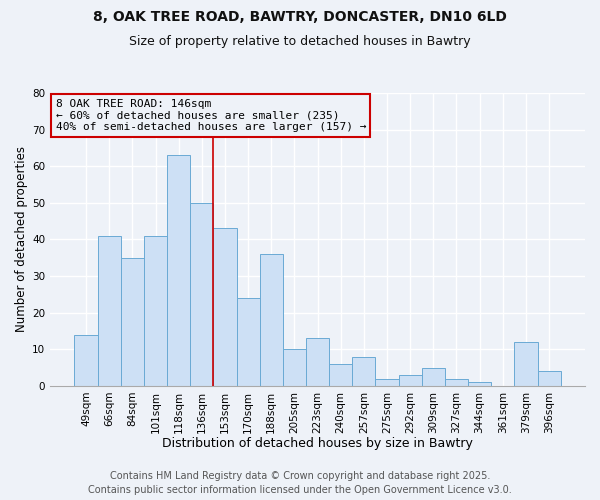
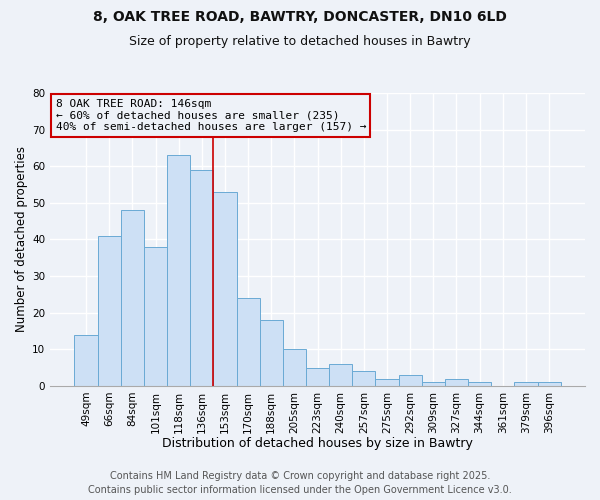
84sqm: 35 -> 48
101sqm: 41 -> 38
136sqm: 50 -> 59
153sqm: 43 -> 53
188sqm: 36 -> 18
223sqm: 13 -> 5
257sqm: 8 -> 4
309sqm: 5 -> 1
379sqm: 12 -> 1
396sqm: 4 -> 1
